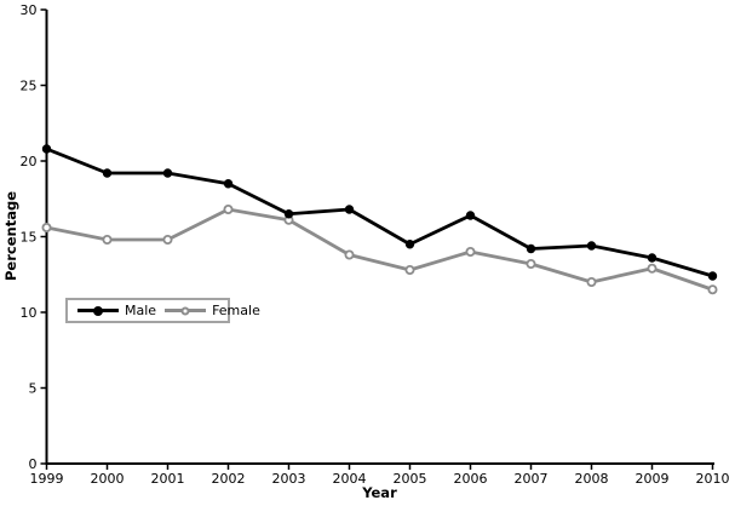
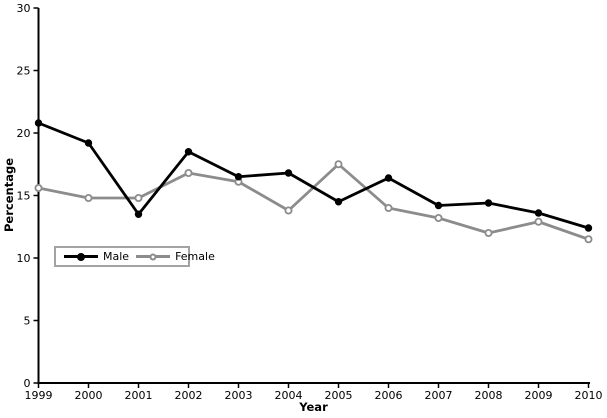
Male/2001: 19.2 -> 13.5
Female/2005: 12.8 -> 17.5
